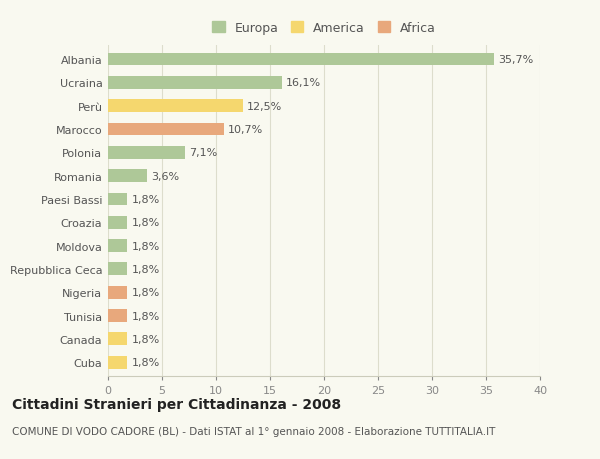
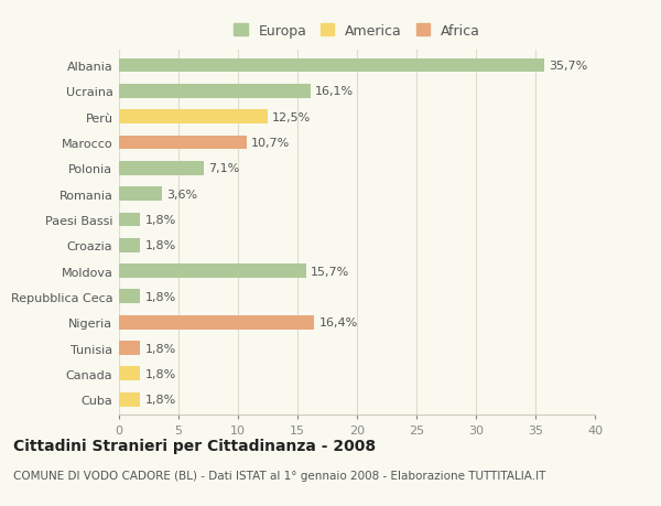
Moldova: 1,8% -> 15,7%
Nigeria: 1,8% -> 16,4%
